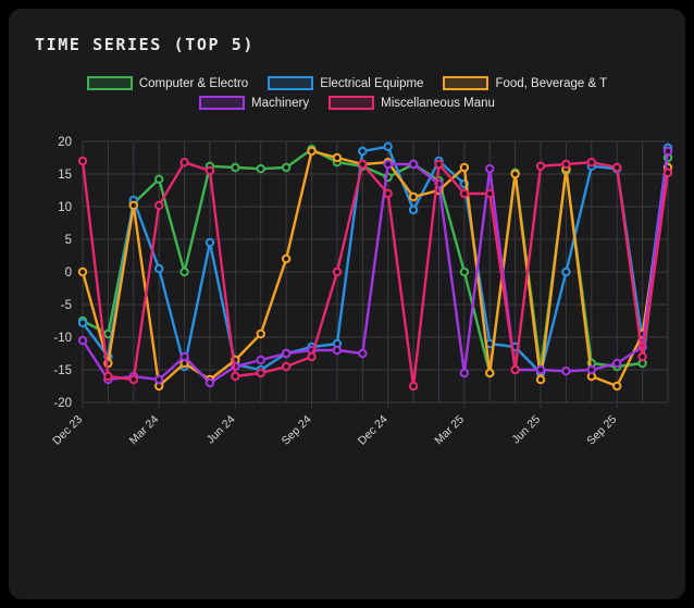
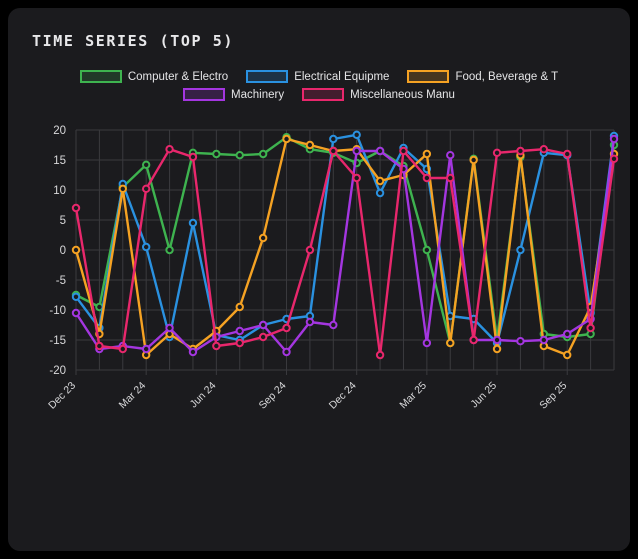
Miscellaneous Manu/Dec 23: 17 -> 7
Machinery/Sep 24: -12 -> -17
